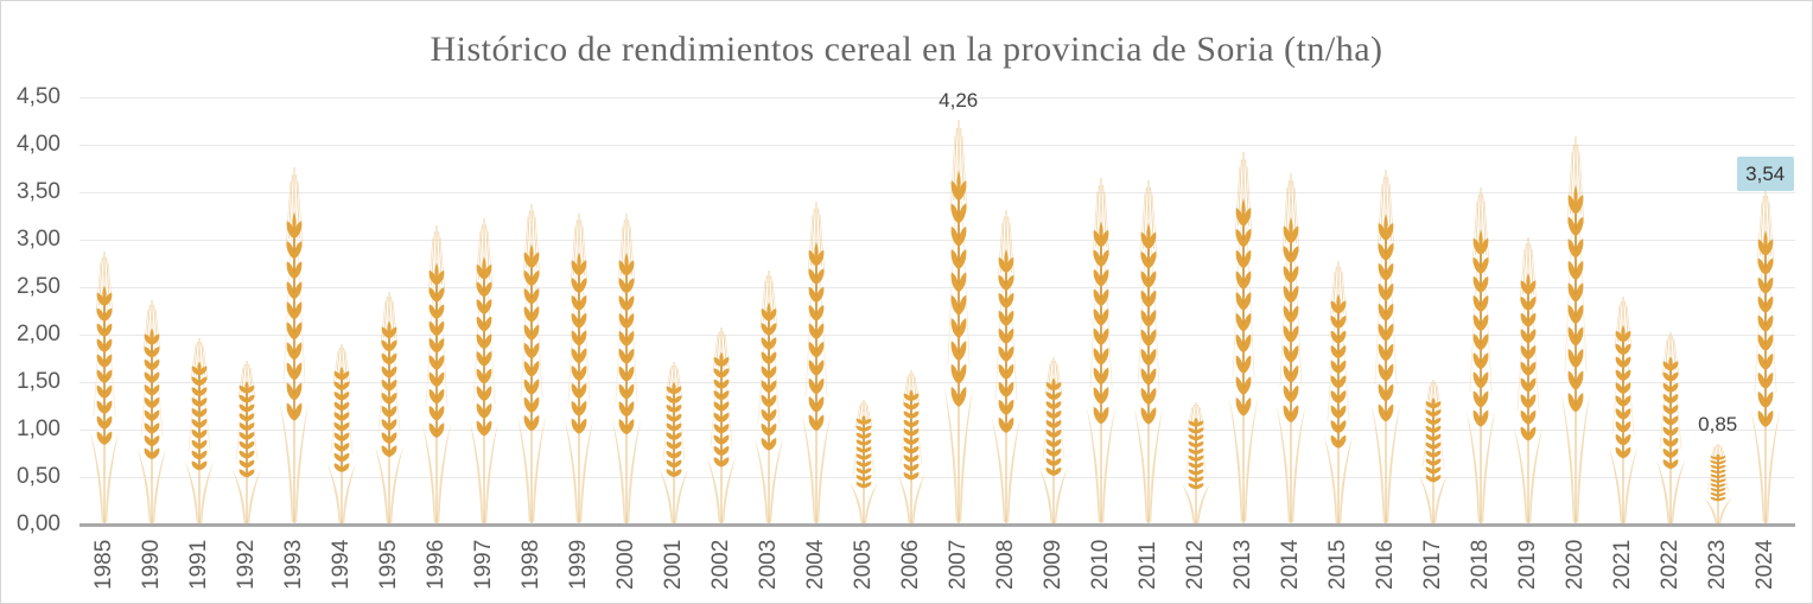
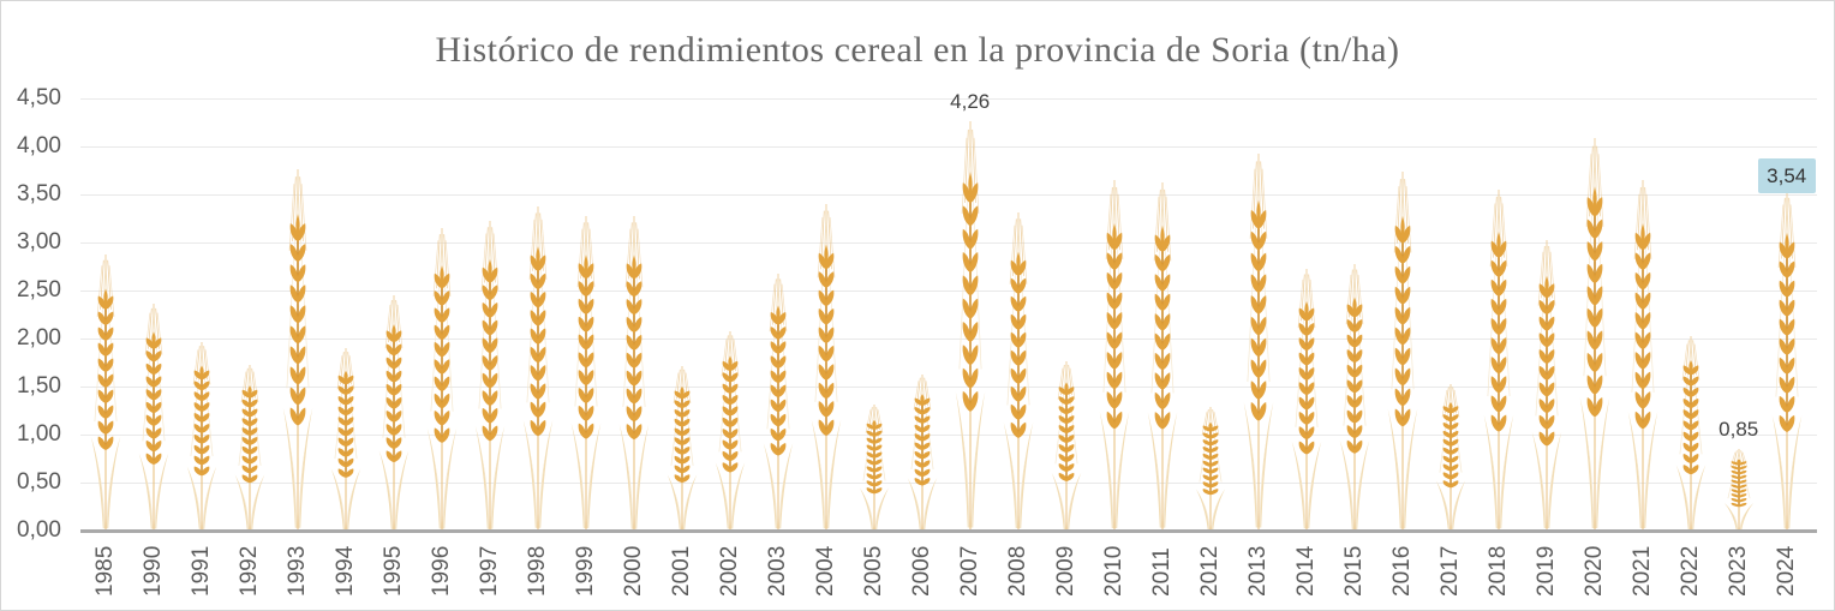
2014: 3,7 -> 2,7
2021: 2,4 -> 3,6
